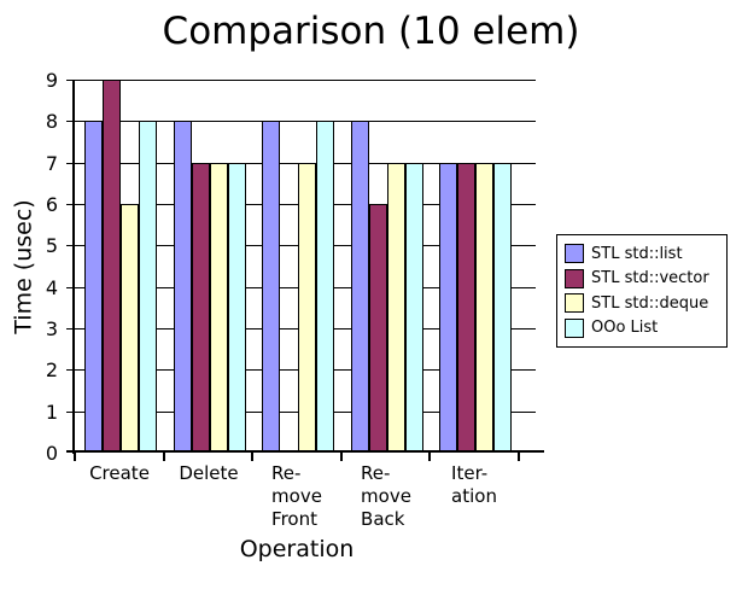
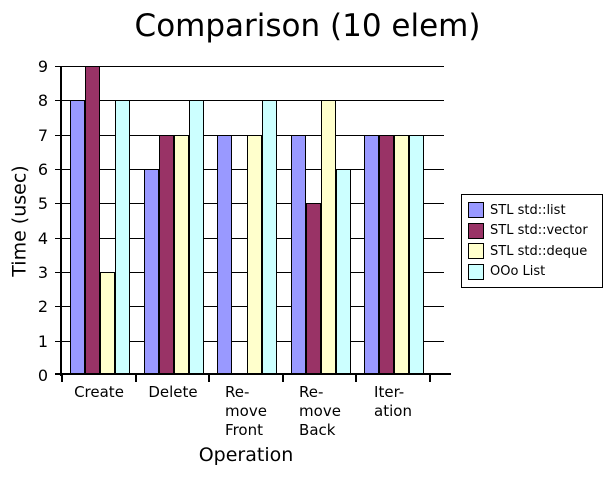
STL std::deque/Create: 6 -> 3
STL std::list/Delete: 8 -> 6
OOo List/Delete: 7 -> 8
STL std::list/Re- move Front: 8 -> 7
STL std::list/Re- move Back: 8 -> 7
STL std::vector/Re- move Back: 6 -> 5
STL std::deque/Re- move Back: 7 -> 8
OOo List/Re- move Back: 7 -> 6
